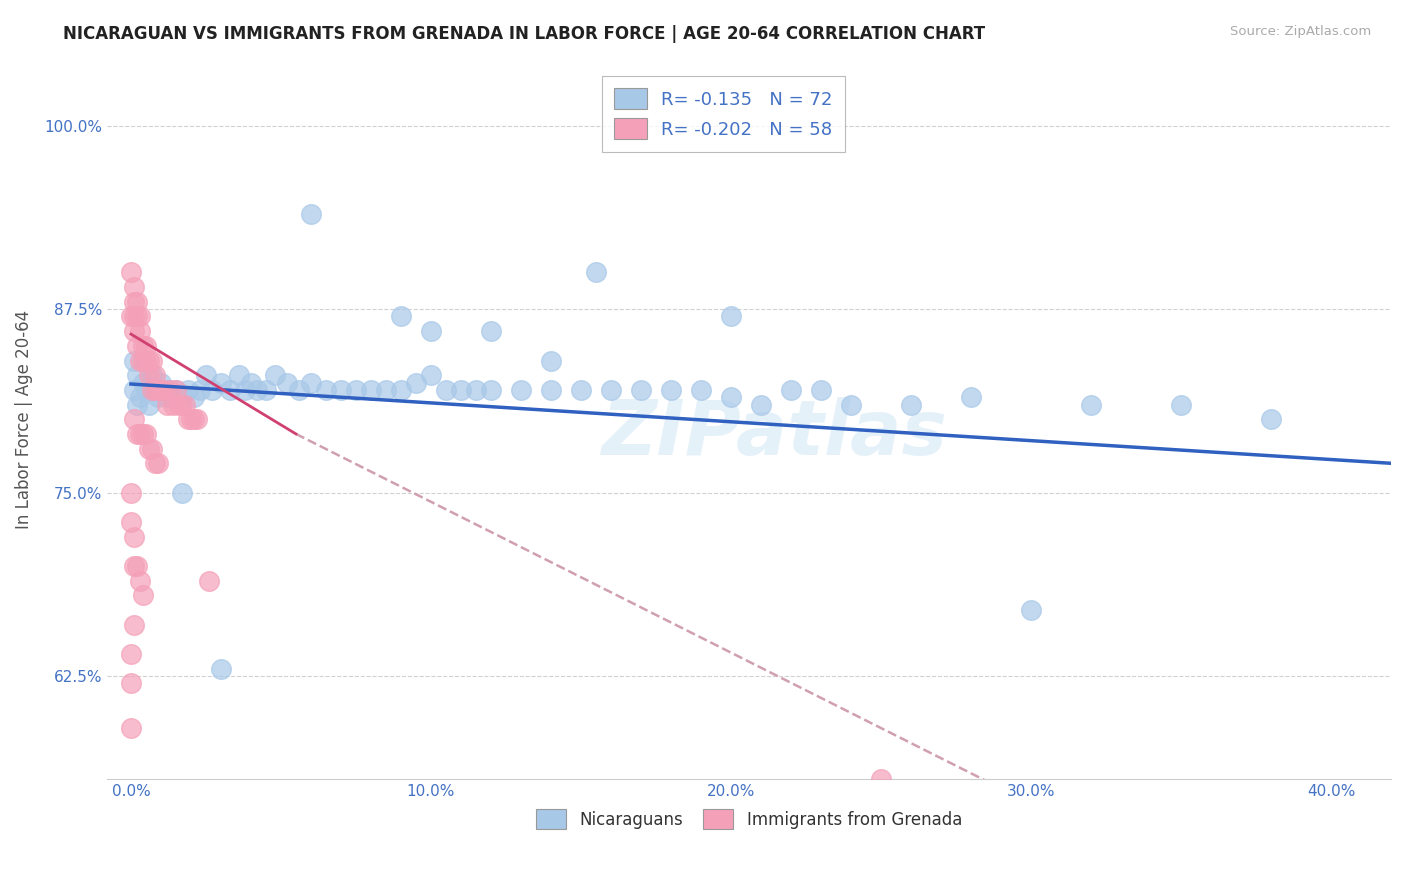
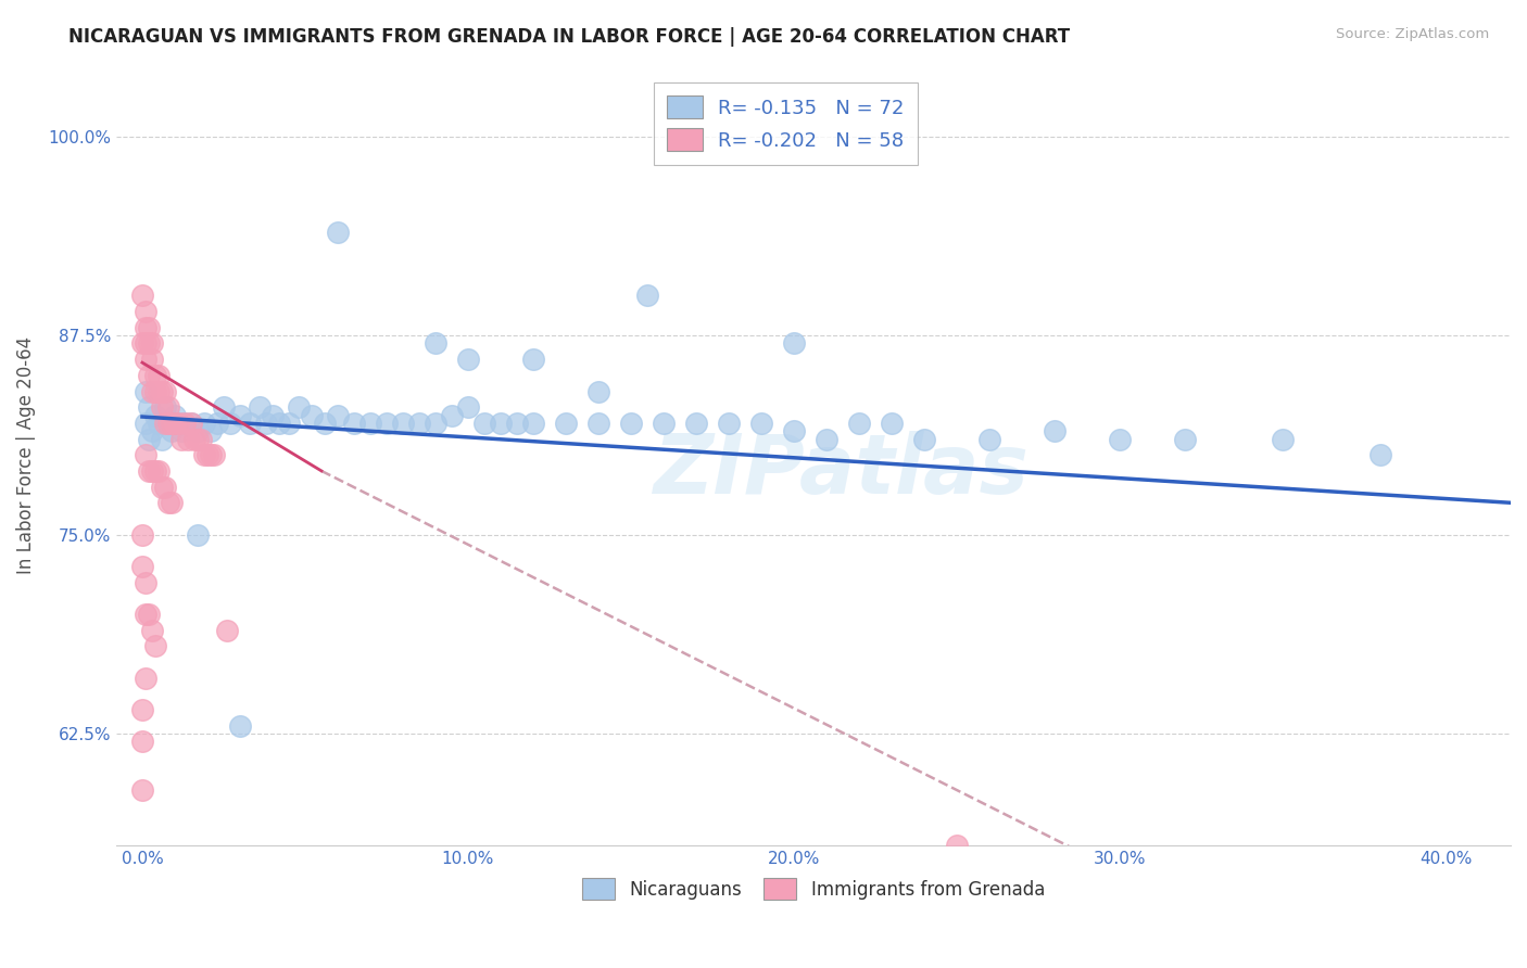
Nicaraguans/30.0%: 67.0% -> 81.0%
